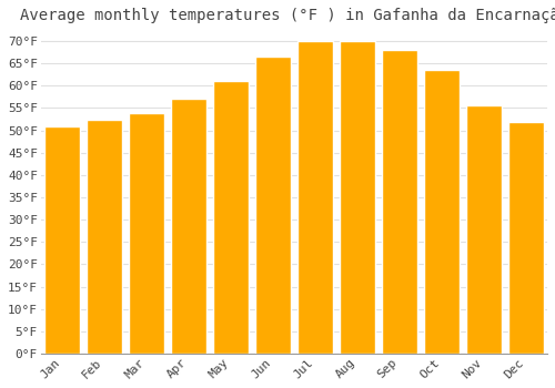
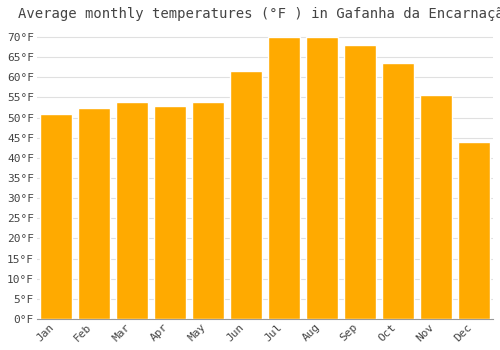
Apr: 57.0°F -> 53.0°F
May: 61.0°F -> 54.0°F
Jun: 66.5°F -> 61.5°F
Dec: 52.0°F -> 44.0°F
